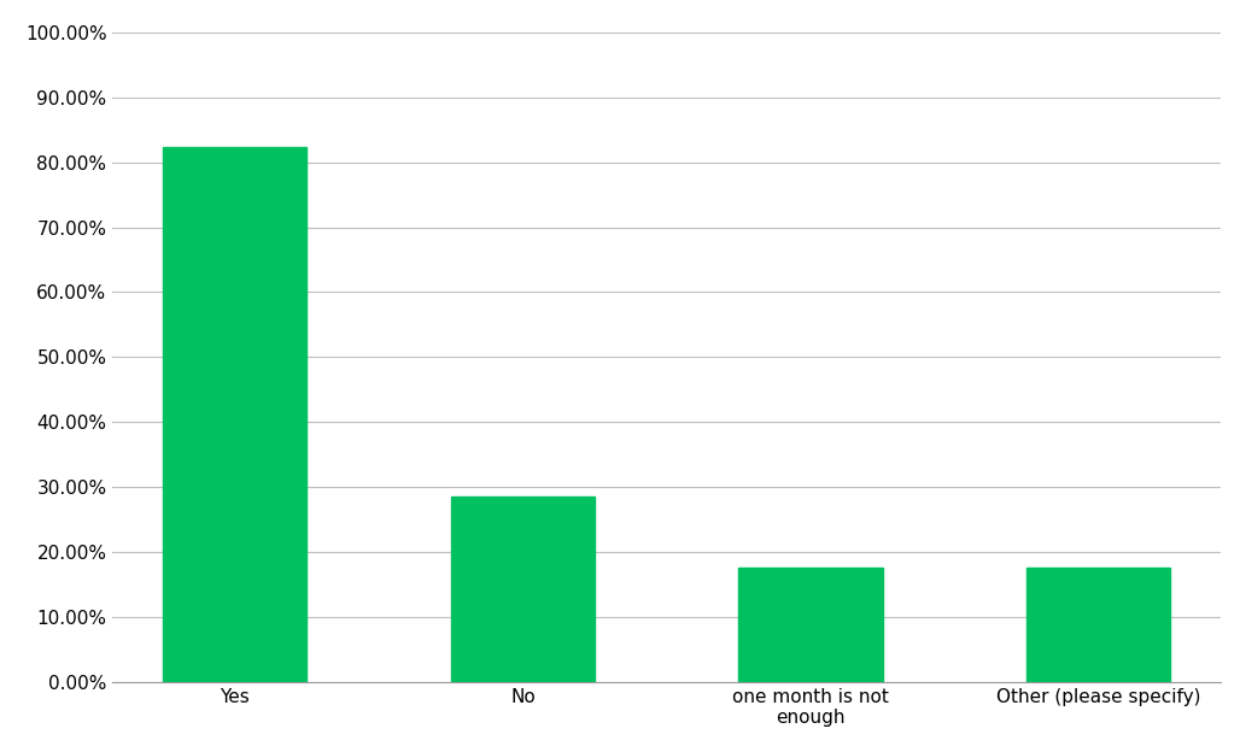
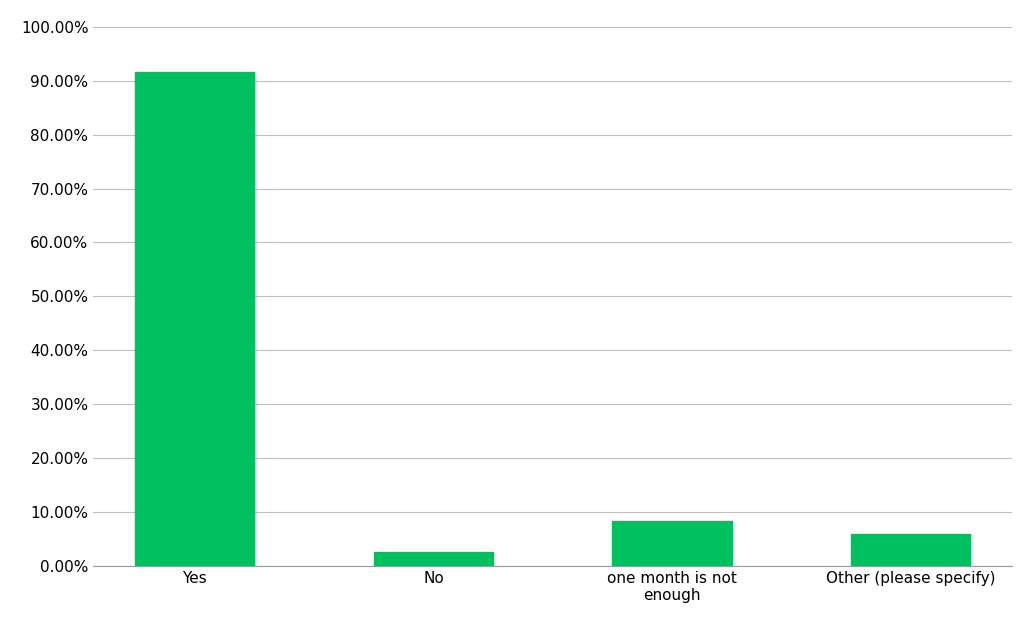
Yes: 82.4% -> 91.7%
No: 28.6% -> 2.5%
one month is not enough: 17.6% -> 8.3%
Other (please specify): 17.6% -> 5.8%
